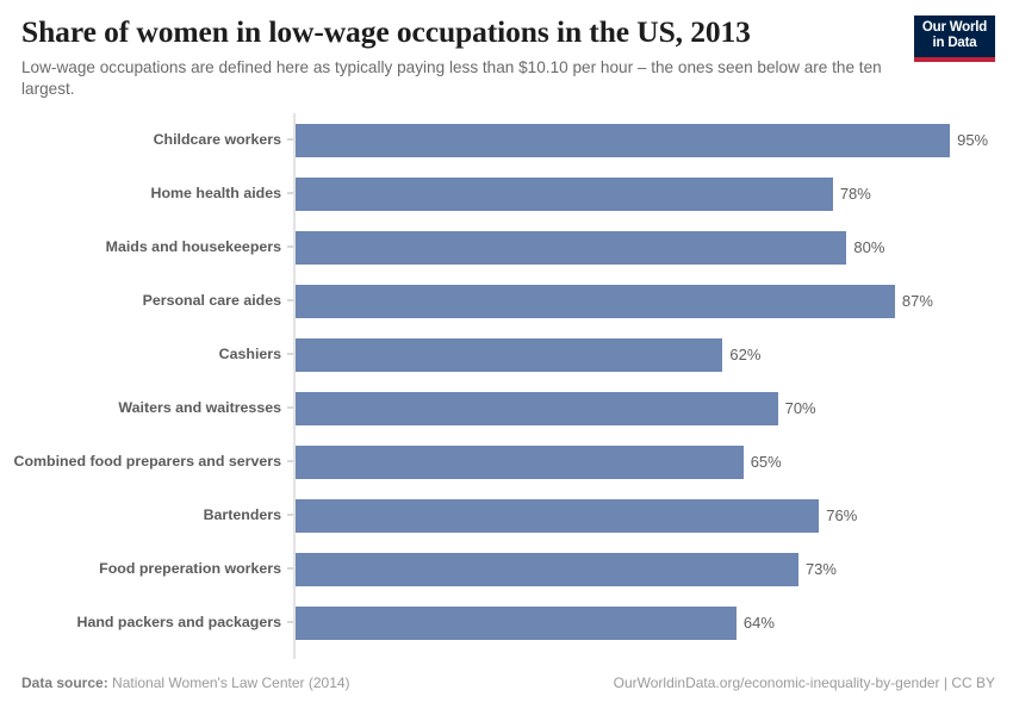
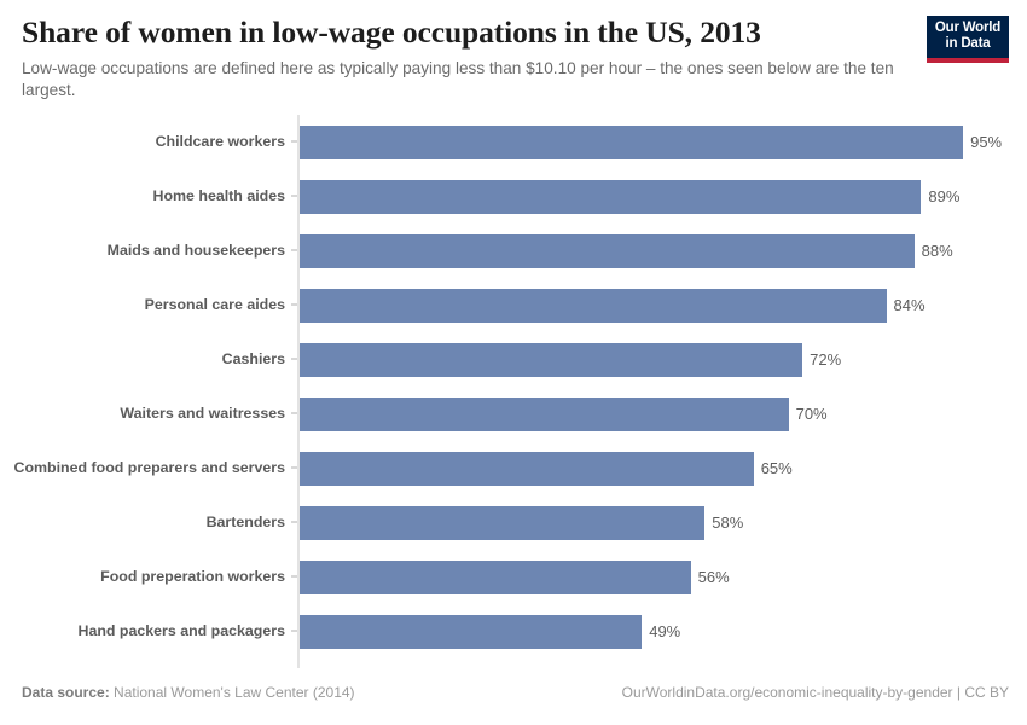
Home health aides: 78% -> 89%
Maids and housekeepers: 80% -> 88%
Personal care aides: 87% -> 84%
Cashiers: 62% -> 72%
Bartenders: 76% -> 58%
Food preperation workers: 73% -> 56%
Hand packers and packagers: 64% -> 49%
